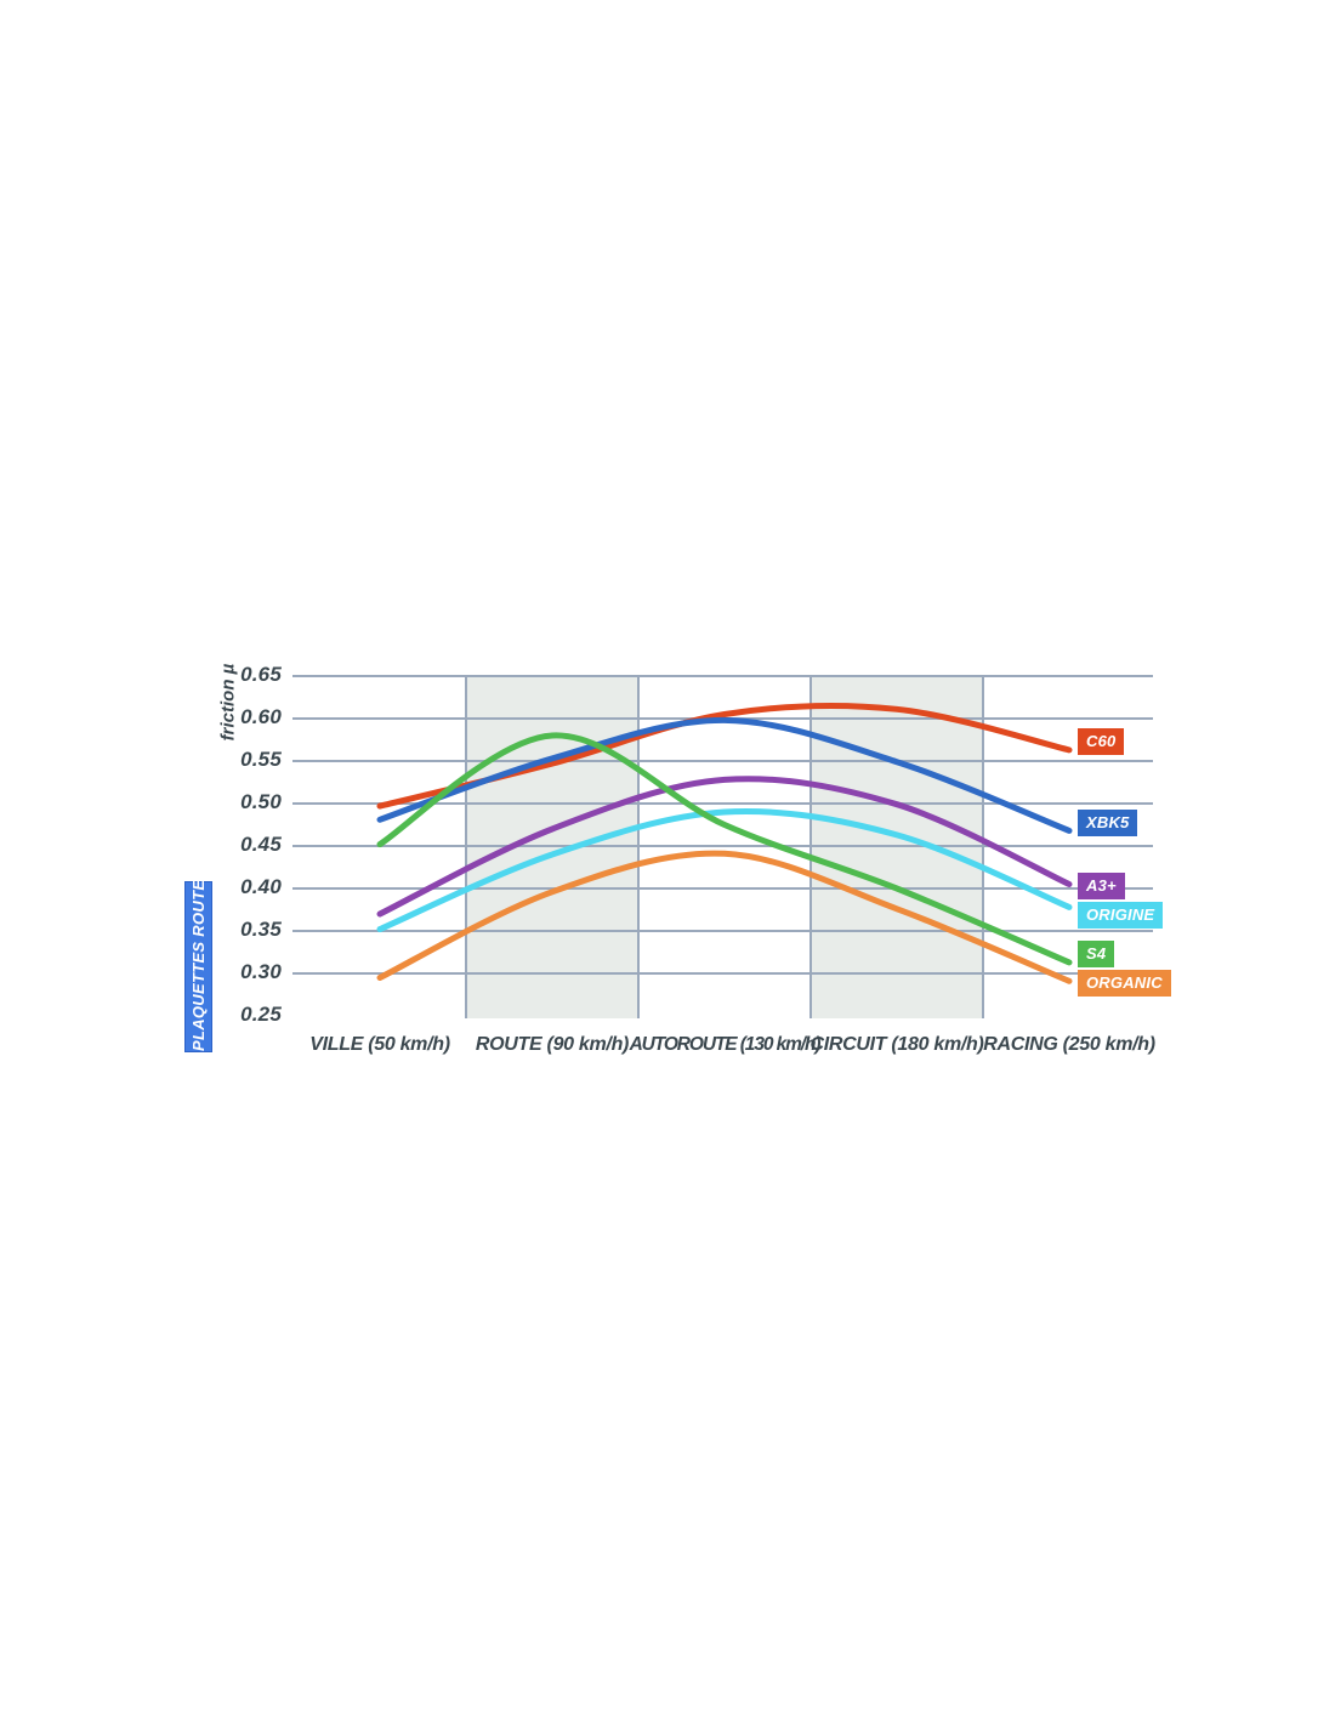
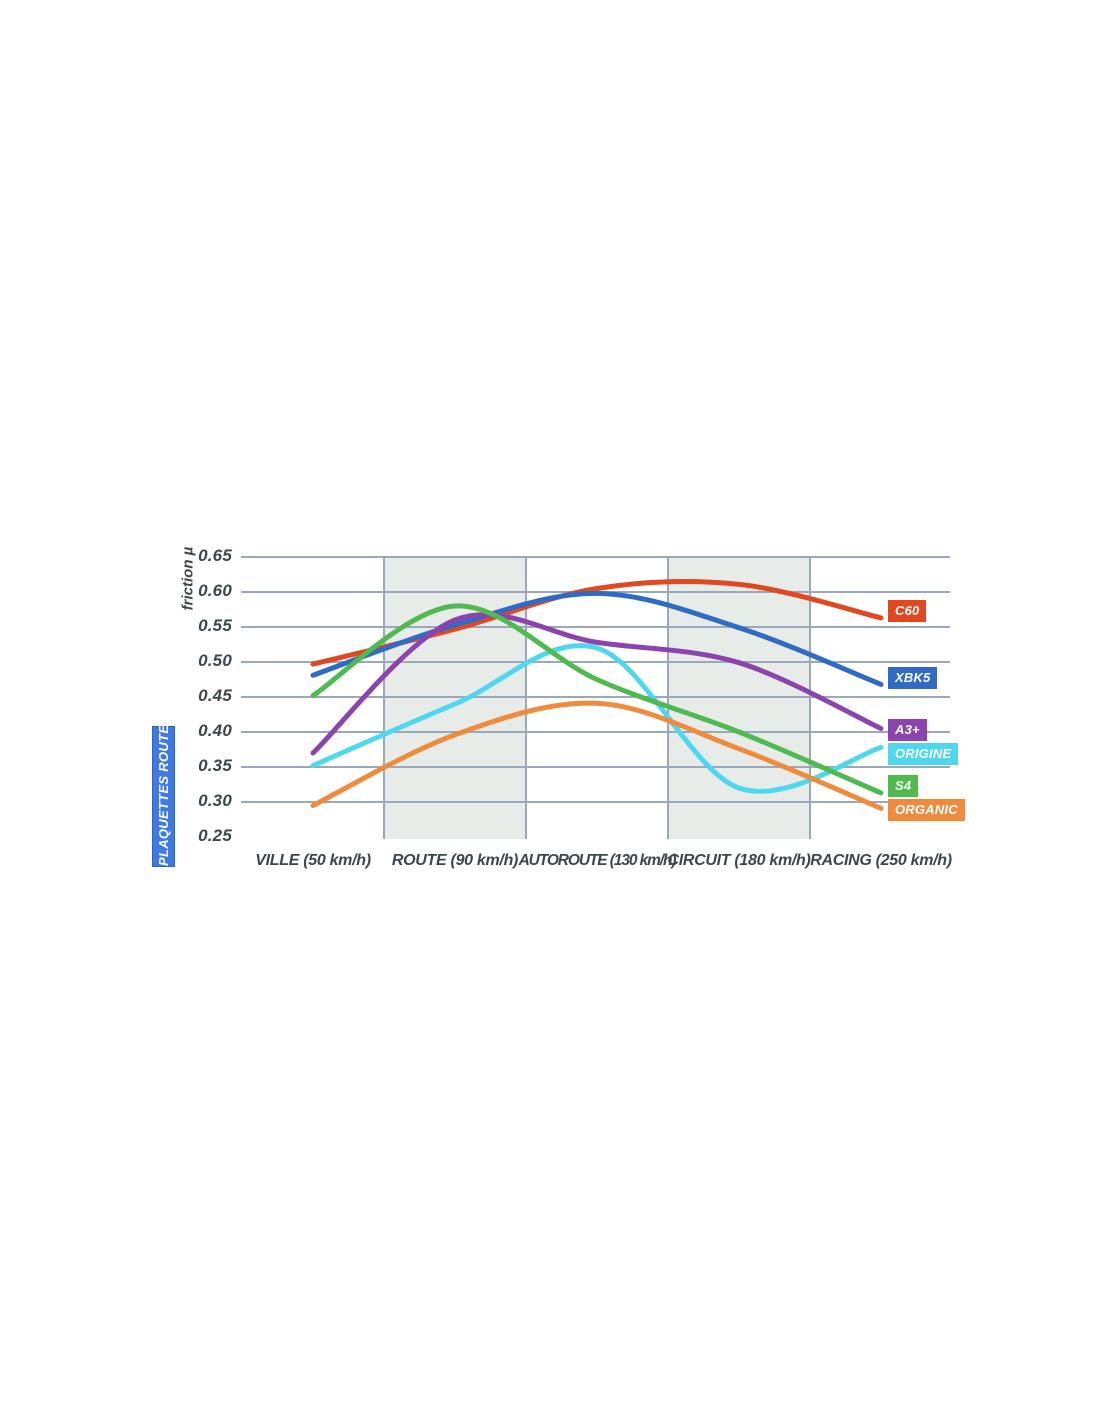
A3+/ROUTE (90 km/h): 0.47 -> 0.56
ORIGINE/AUTOROUTE (130 km/h): 0.49 -> 0.52
ORIGINE/CIRCUIT (180 km/h): 0.46 -> 0.32
